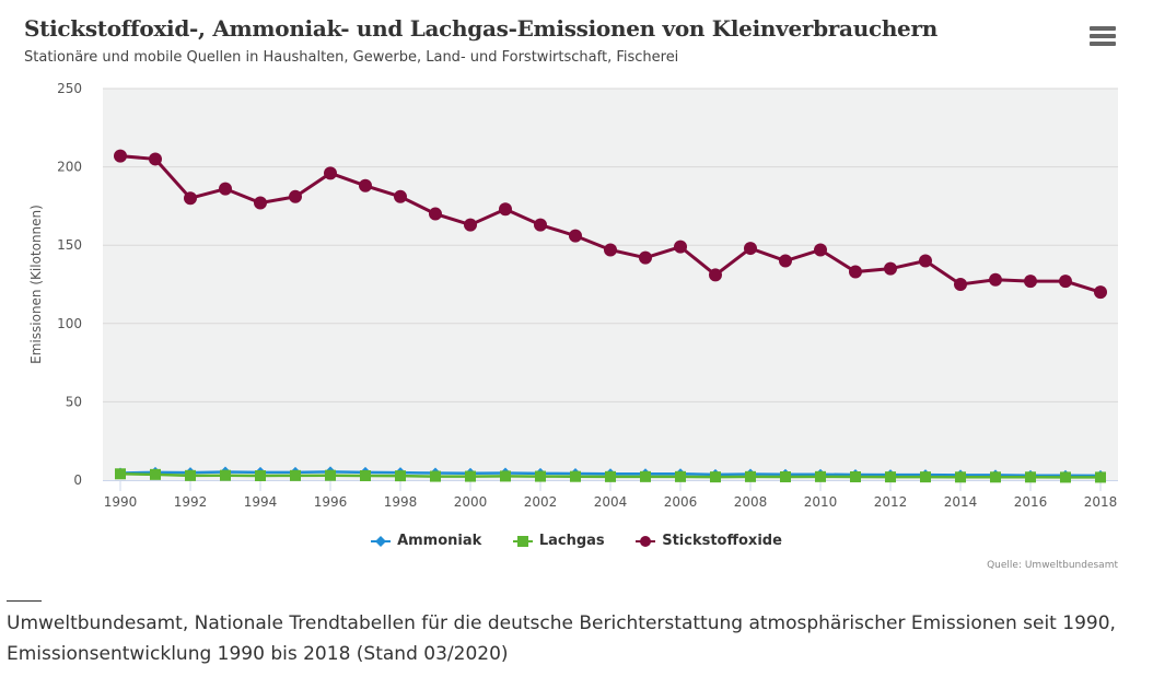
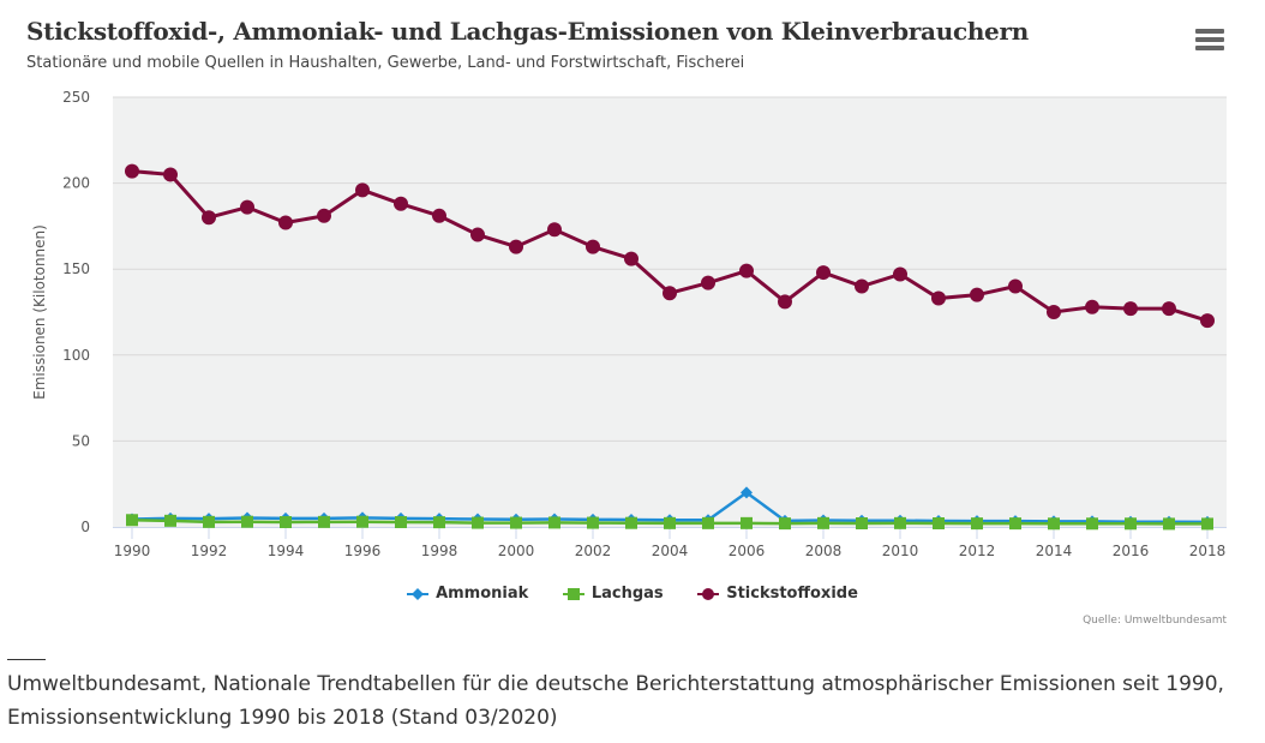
Stickstoffoxide/2004: 147 -> 136
Ammoniak/2006: 4 -> 20
